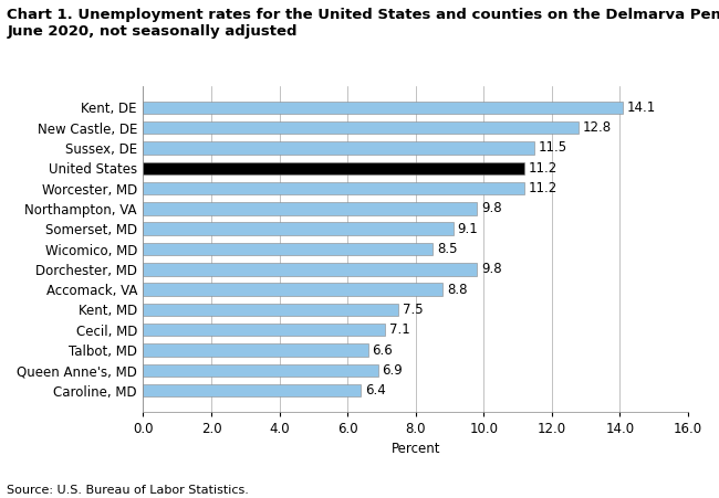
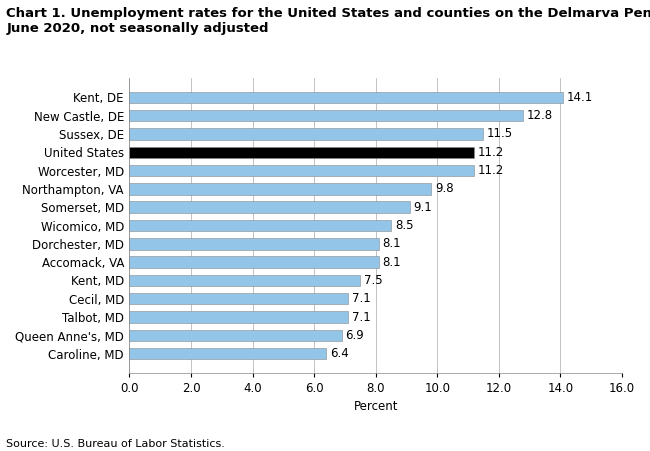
Dorchester, MD: 9.8 -> 8.1
Accomack, VA: 8.8 -> 8.1
Talbot, MD: 6.6 -> 7.1
